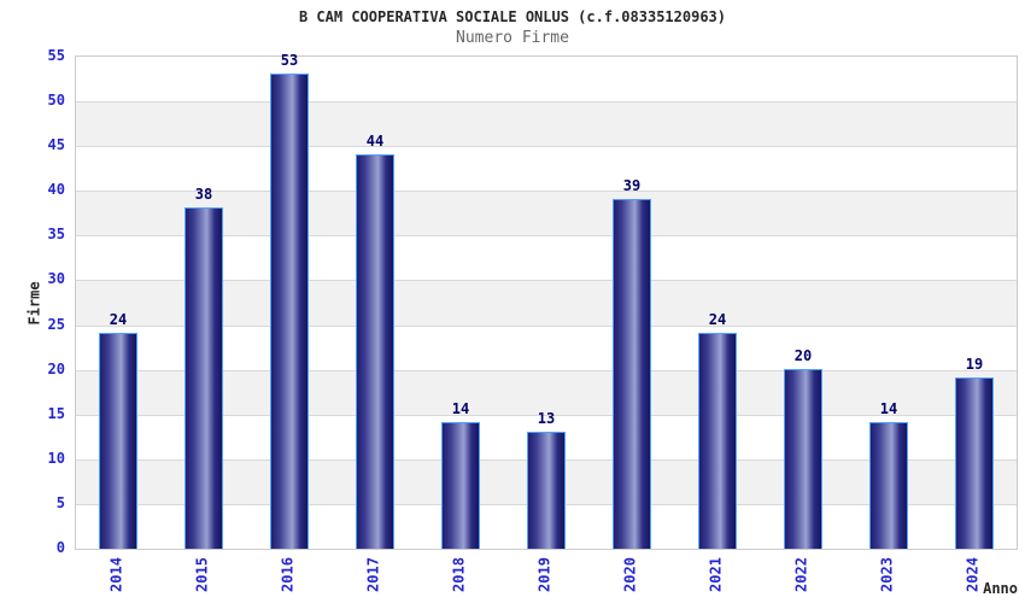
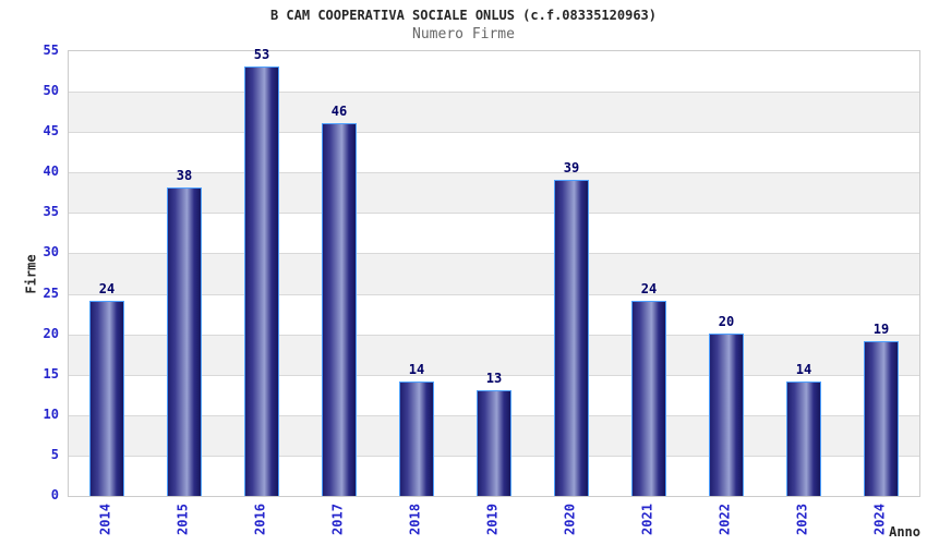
2017: 44 -> 46
